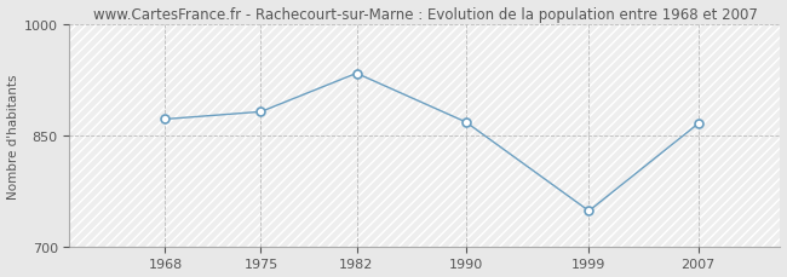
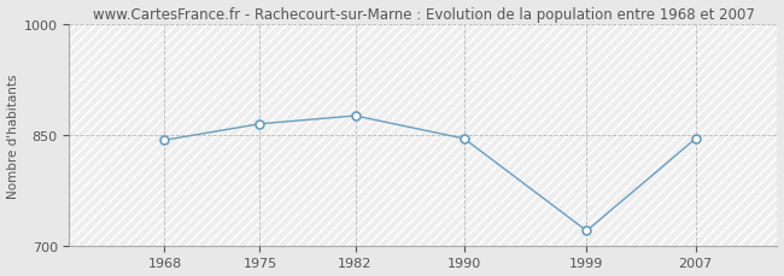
1968: 872 -> 843
1975: 882 -> 865
1982: 934 -> 876
1990: 868 -> 845
1999: 748 -> 720
2007: 866 -> 845
